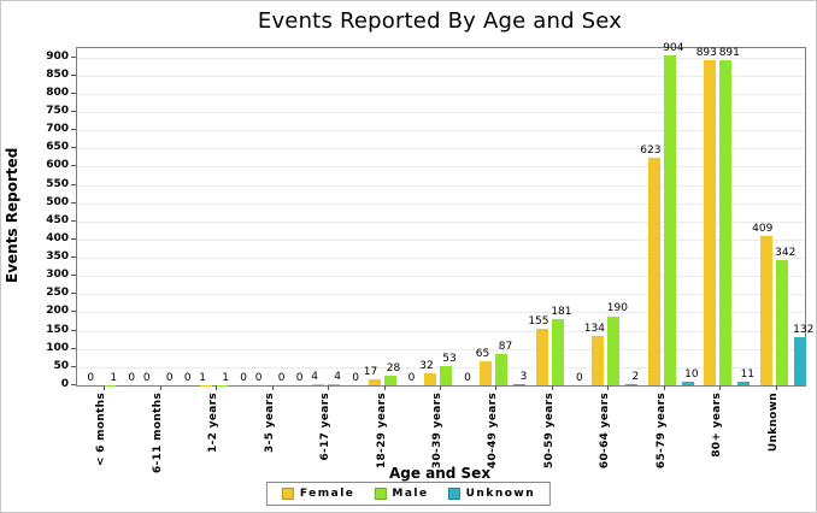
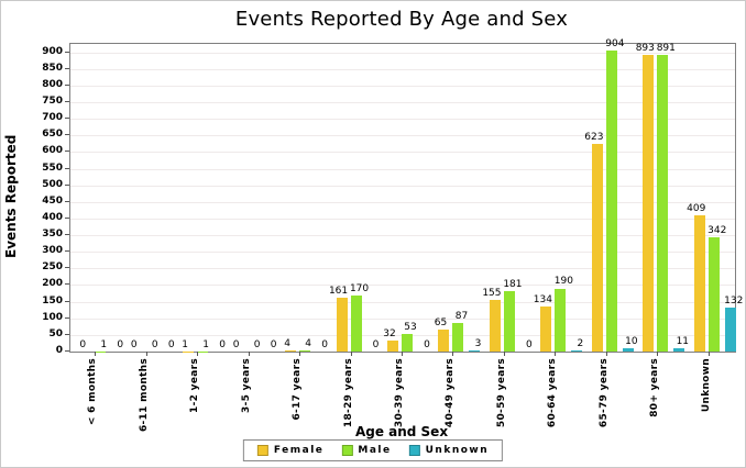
Female/18-29 years: 17 -> 161
Male/18-29 years: 28 -> 170
